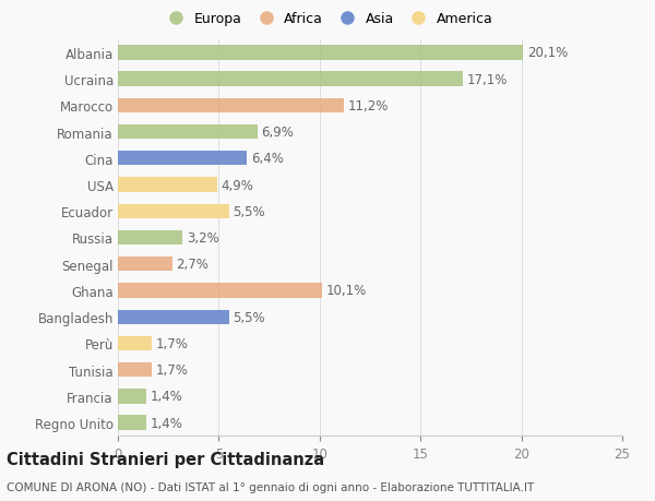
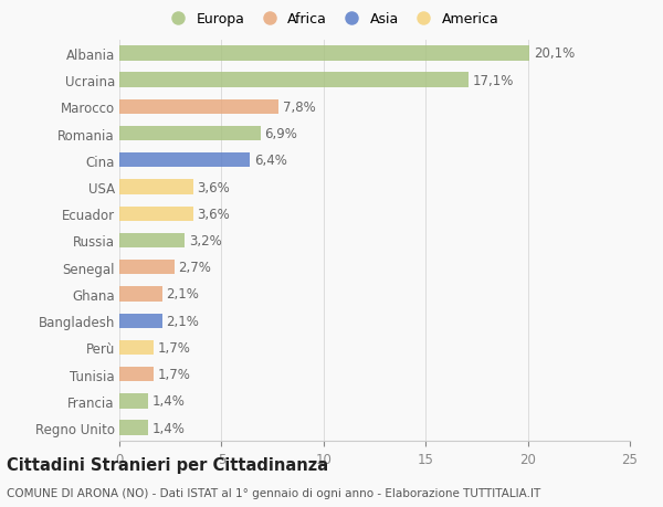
Marocco: 11,2% -> 7,8%
USA: 4,9% -> 3,6%
Ecuador: 5,5% -> 3,6%
Ghana: 10,1% -> 2,1%
Bangladesh: 5,5% -> 2,1%
